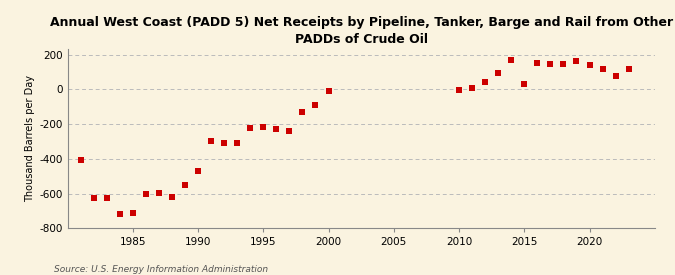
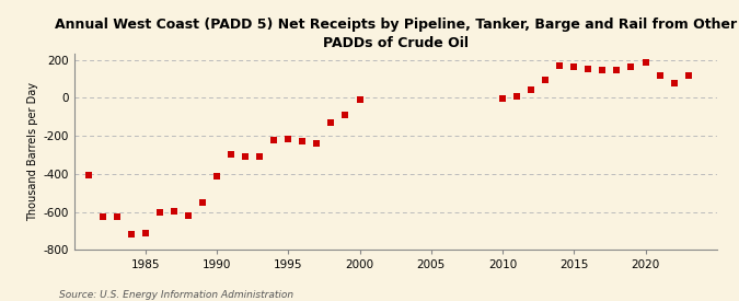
1990: -470 -> -420
2015: 30 -> 160
2020: 140 -> 180
